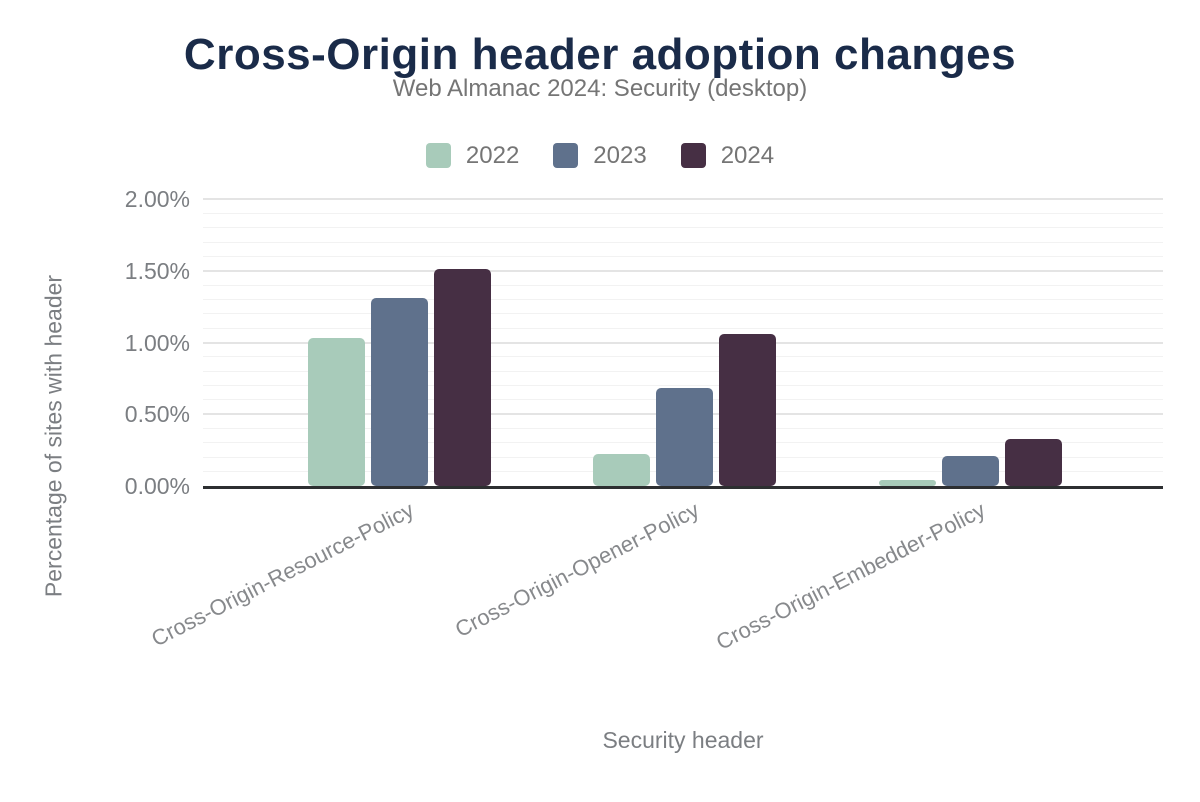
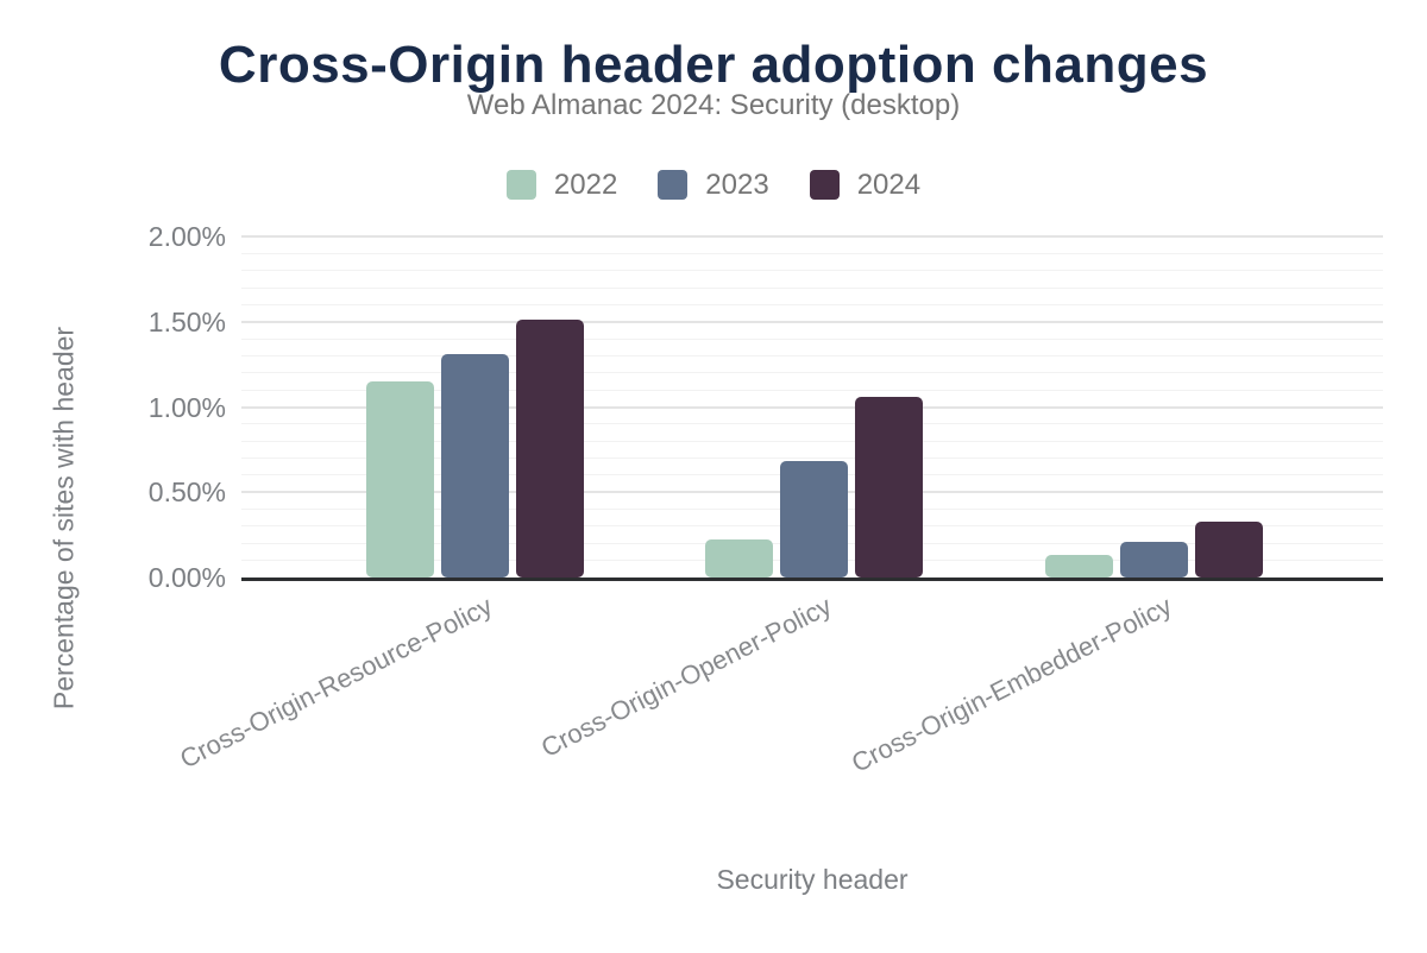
2022/Cross-Origin-Resource-Policy: 1.03% -> 1.15%
2022/Cross-Origin-Embedder-Policy: 0.04% -> 0.13%
